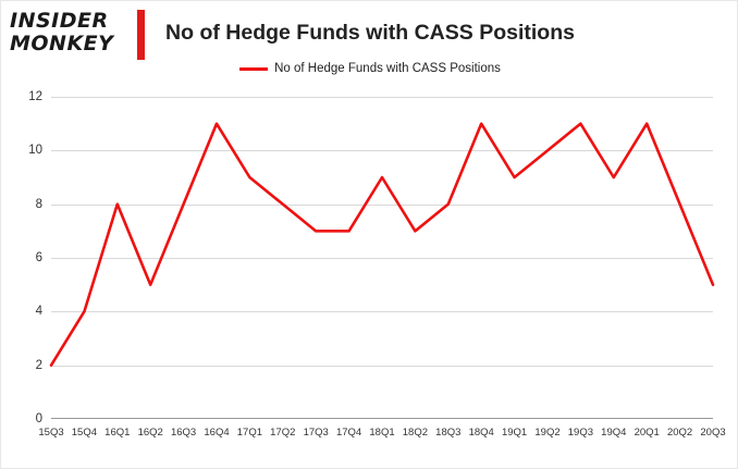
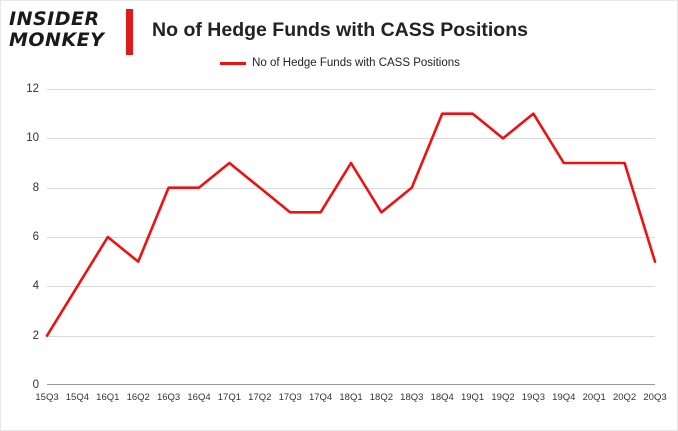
16Q1: 8 -> 6
16Q4: 11 -> 8
19Q1: 9 -> 11
20Q1: 11 -> 9
20Q2: 8 -> 9
